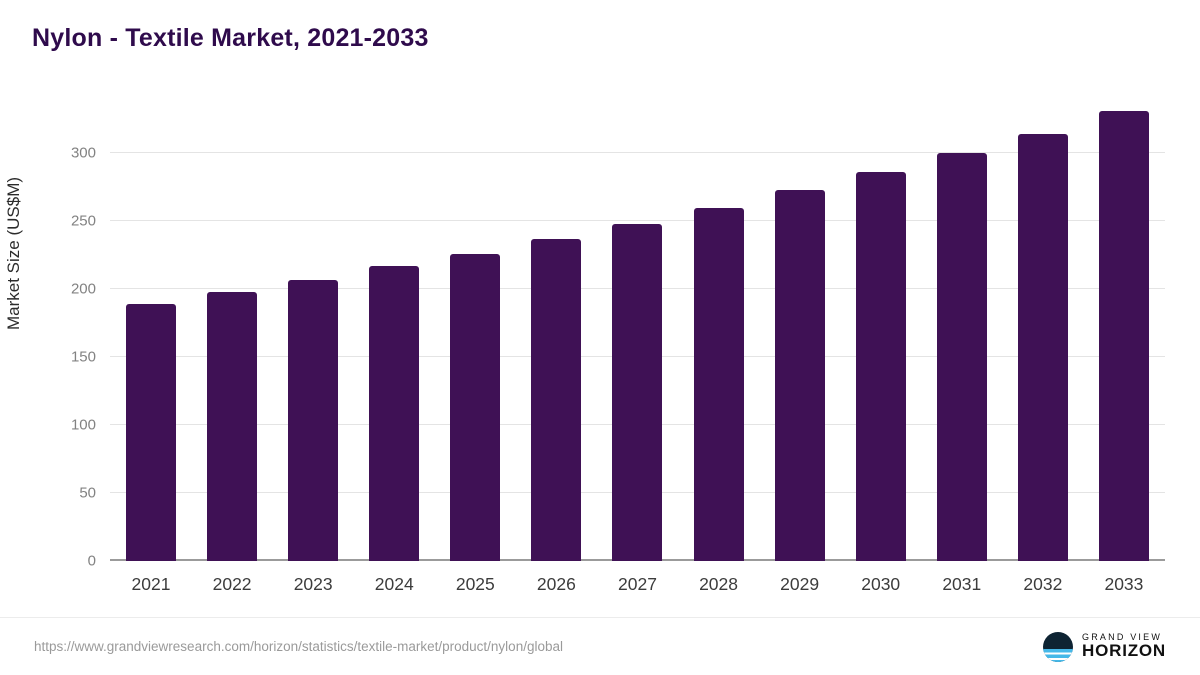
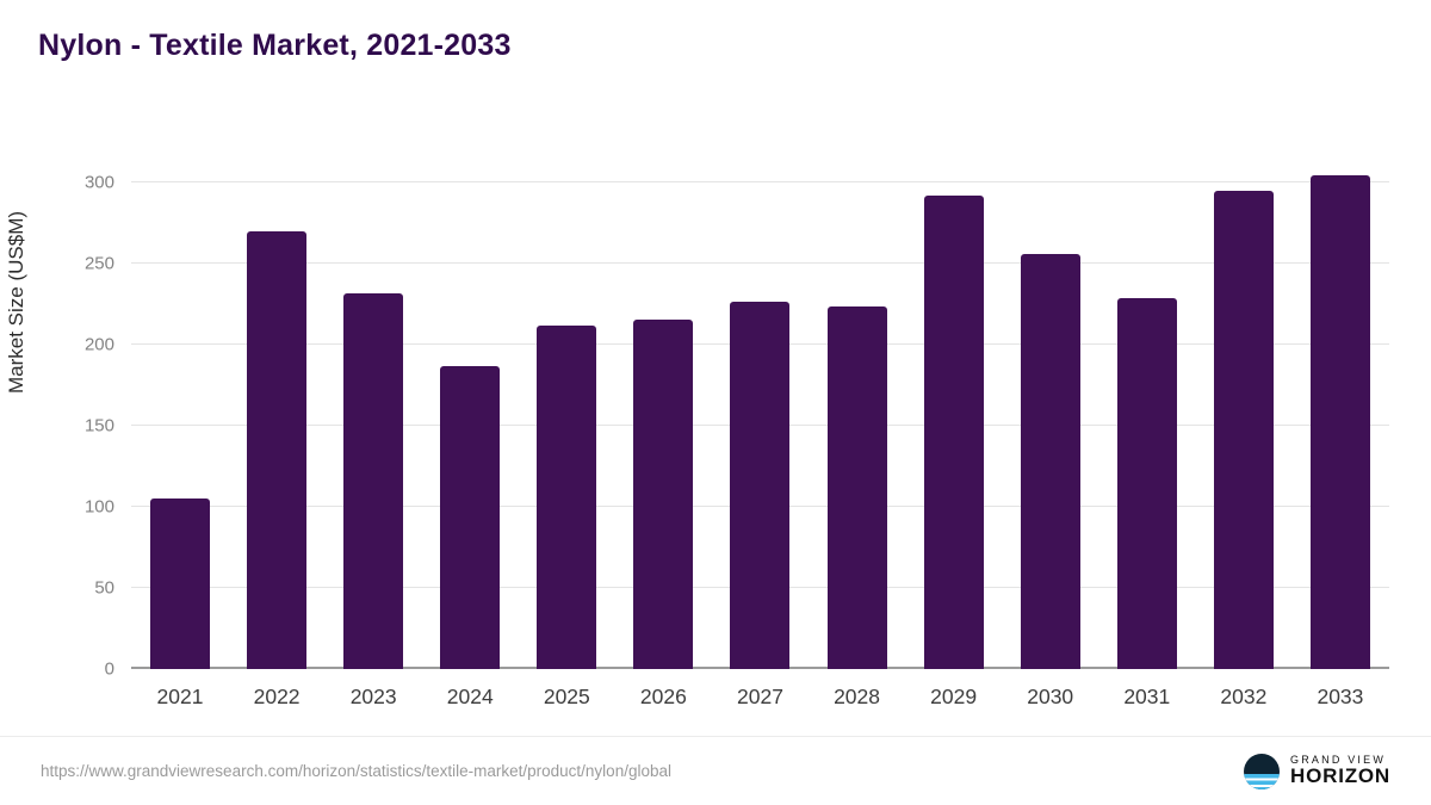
2021: 189 -> 105
2022: 198 -> 270
2023: 207 -> 232
2024: 217 -> 187
2025: 226 -> 212
2026: 237 -> 216
2027: 248 -> 227
2028: 260 -> 224
2029: 273 -> 292
2030: 286 -> 256
2031: 300 -> 229
2032: 314 -> 295
2033: 331 -> 305
